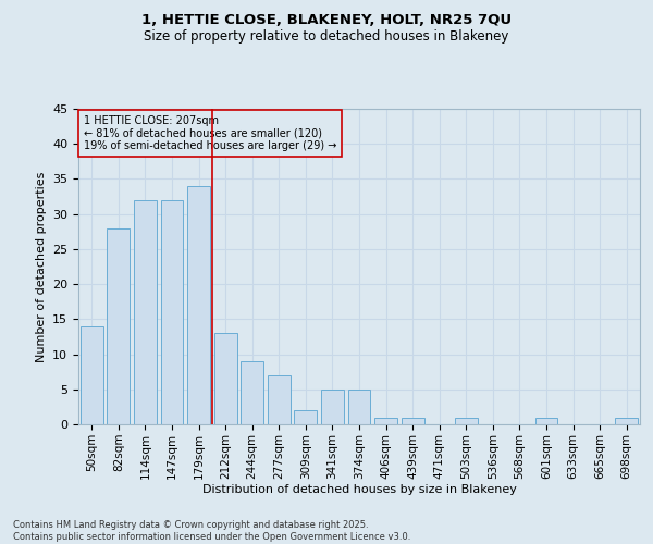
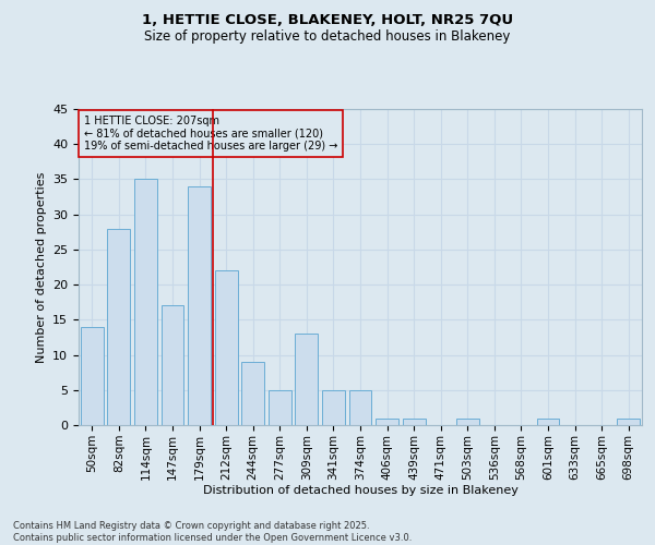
114sqm: 32 -> 35
147sqm: 32 -> 17
212sqm: 13 -> 22
277sqm: 7 -> 5
309sqm: 2 -> 13
